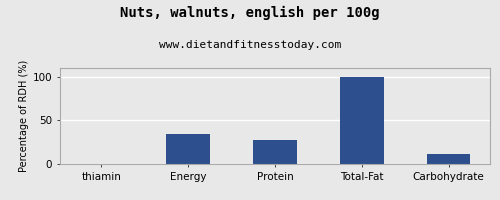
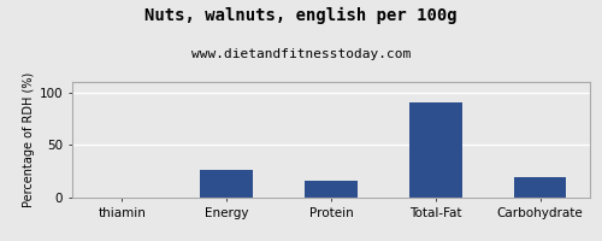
Energy: 34 -> 26
Protein: 27 -> 16
Total-Fat: 100 -> 90
Carbohydrate: 11 -> 20
